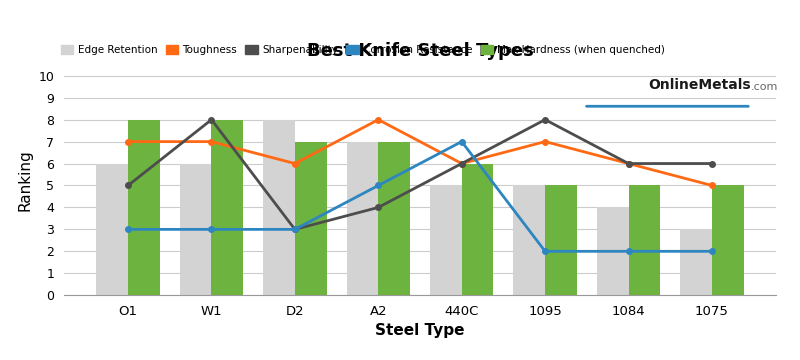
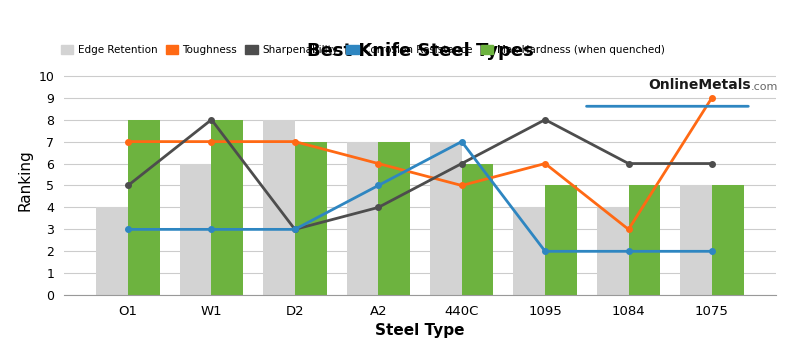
Edge Retention/O1: 6 -> 4
Toughness/D2: 6 -> 7
Toughness/A2: 8 -> 6
Edge Retention/440C: 5 -> 7
Toughness/440C: 6 -> 5
Edge Retention/1095: 5 -> 4
Toughness/1095: 7 -> 6
Toughness/1084: 6 -> 3
Edge Retention/1075: 3 -> 5
Toughness/1075: 5 -> 9
